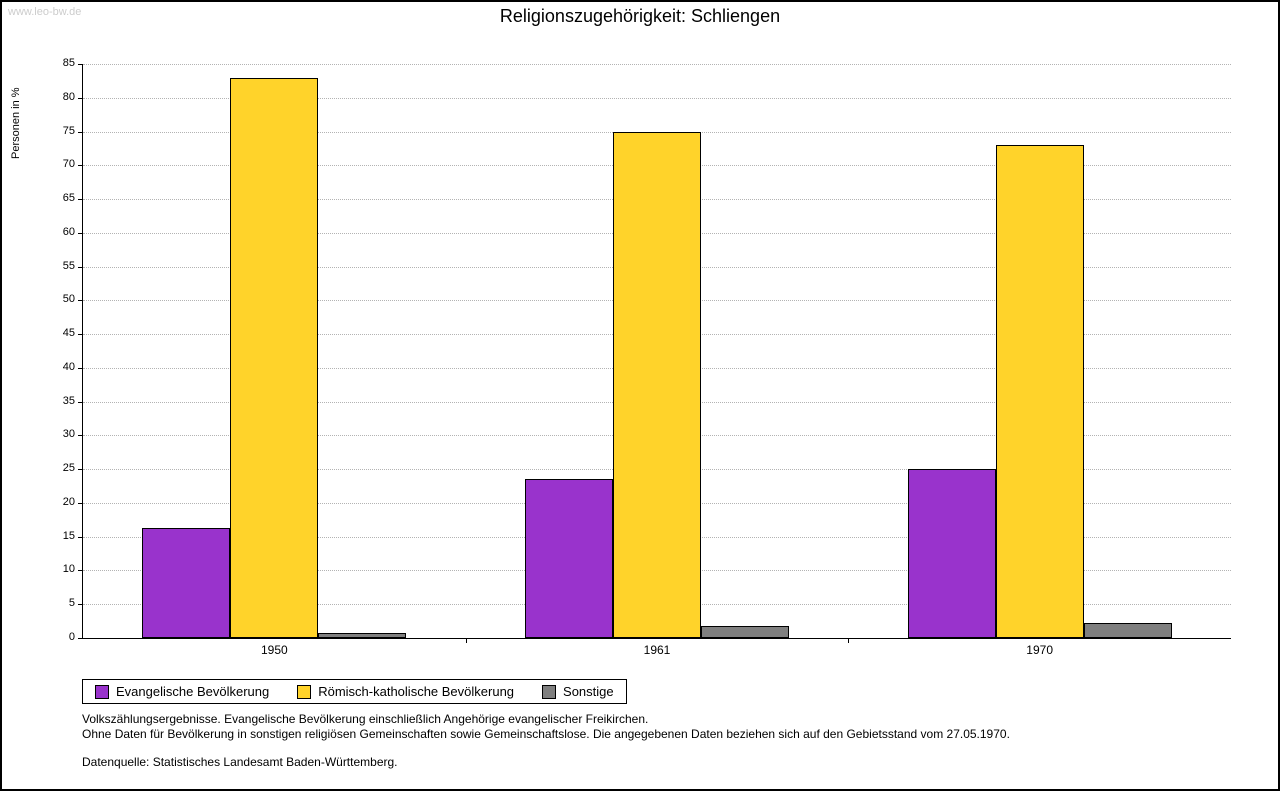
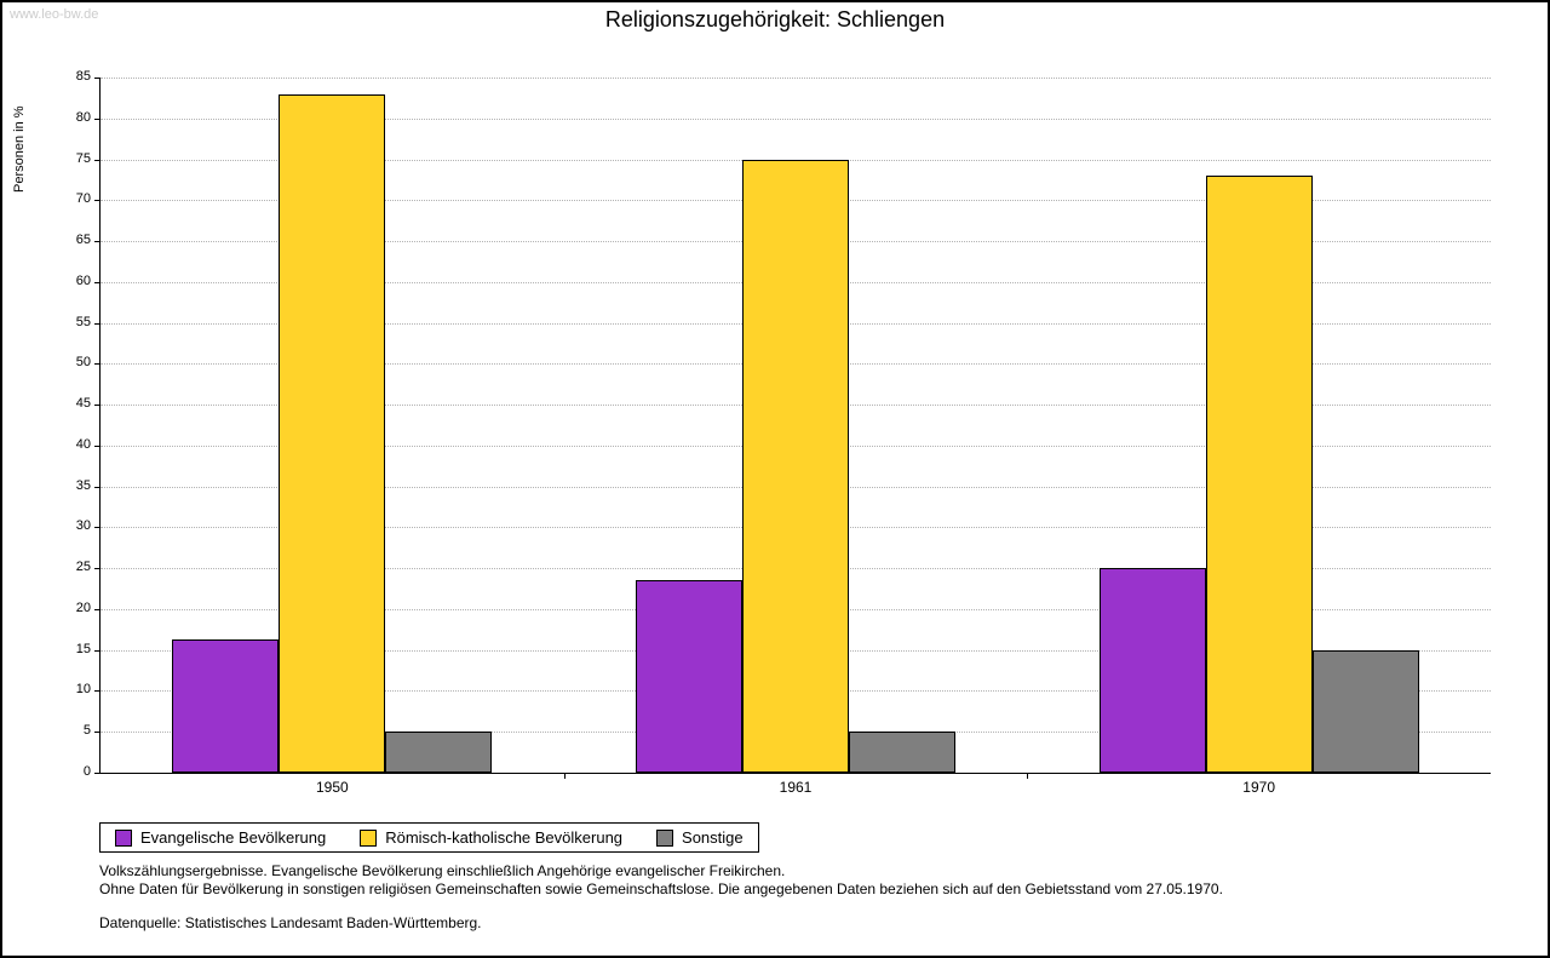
Sonstige/1950: 1 -> 5
Sonstige/1961: 2 -> 5
Sonstige/1970: 2 -> 15
